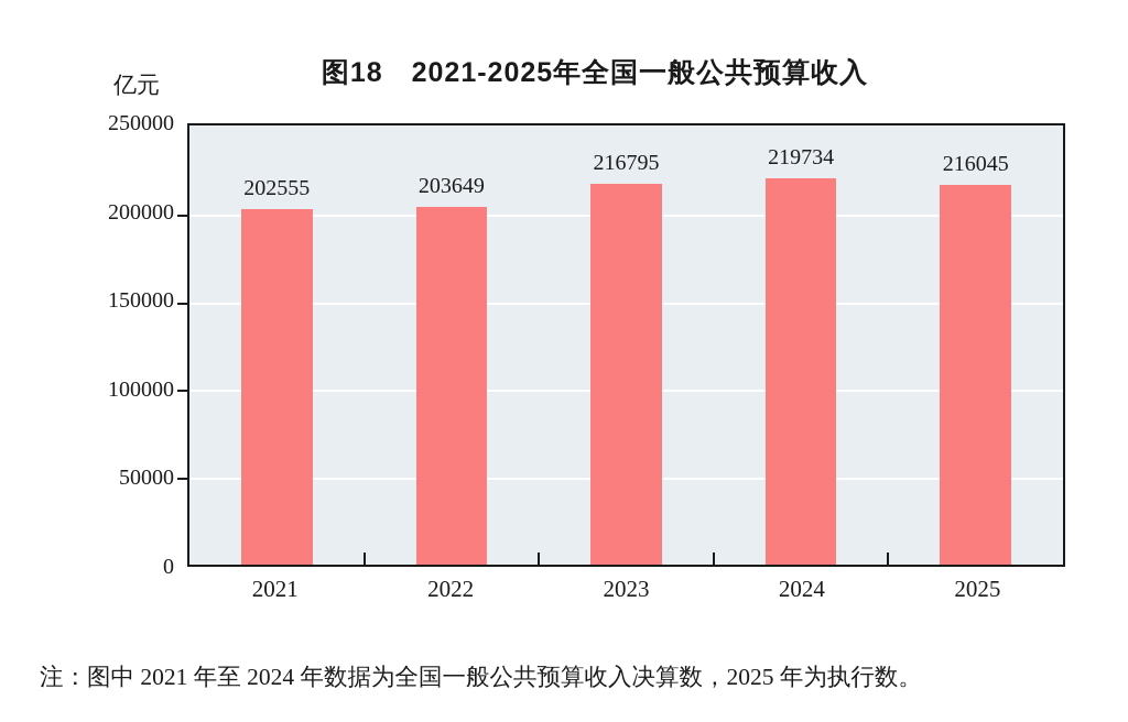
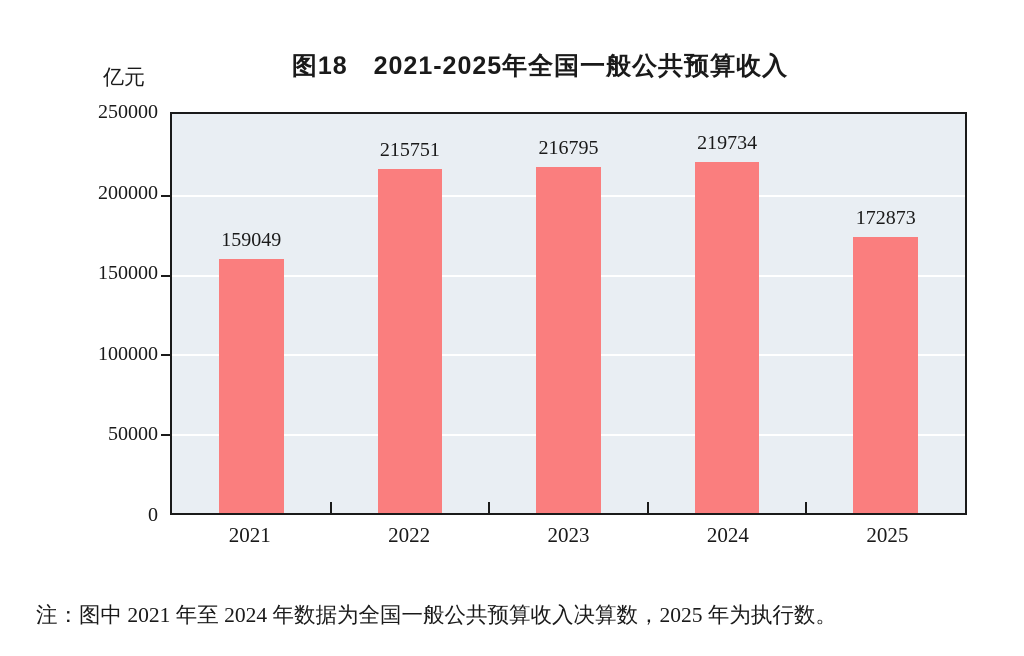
2021: 202555 -> 159049
2022: 203649 -> 215751
2025: 216045 -> 172873
